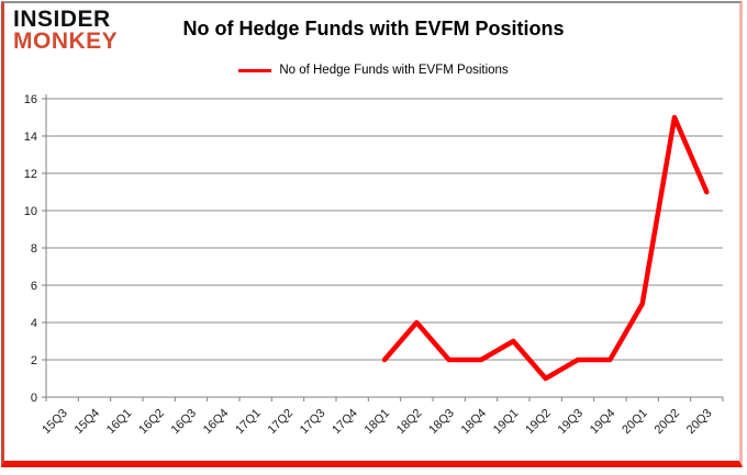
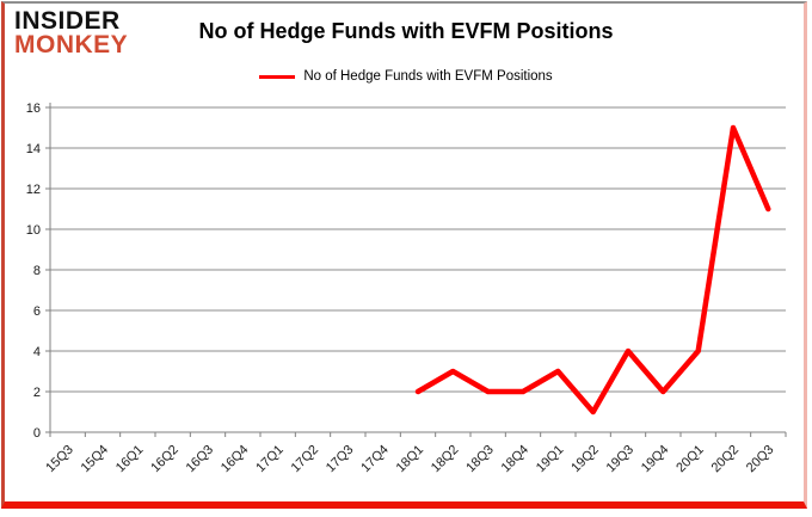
18Q2: 4 -> 3
19Q3: 2 -> 4
20Q1: 5 -> 4
